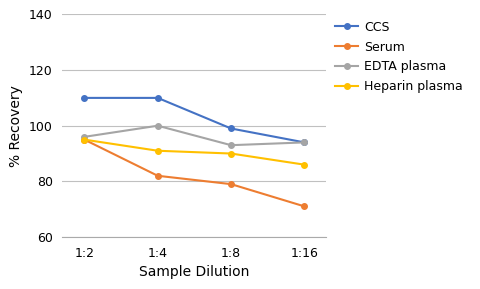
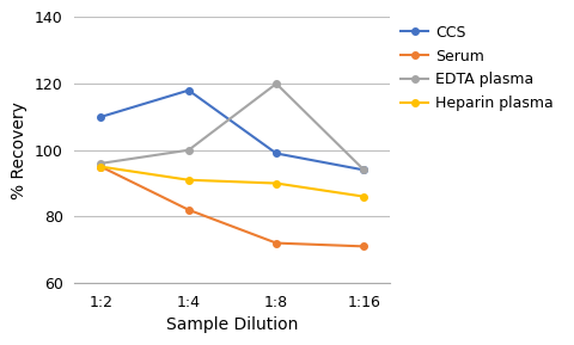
CCS/1:4: 110 -> 118
Serum/1:8: 79 -> 72
EDTA plasma/1:8: 93 -> 120
